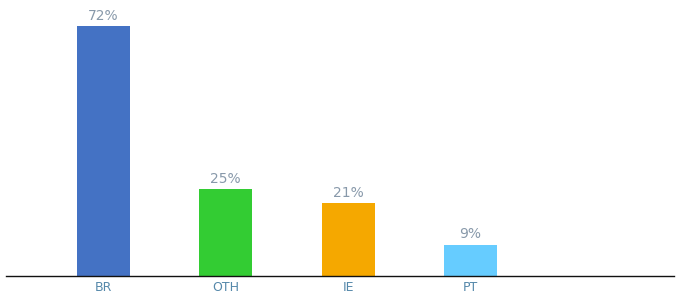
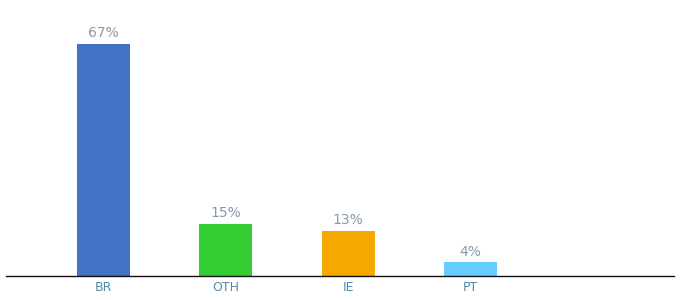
BR: 72% -> 67%
OTH: 25% -> 15%
IE: 21% -> 13%
PT: 9% -> 4%
